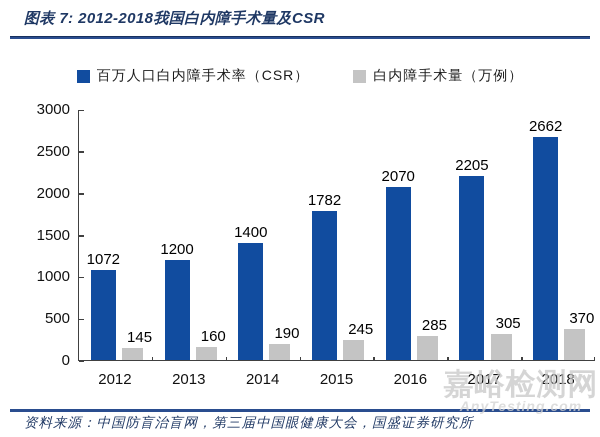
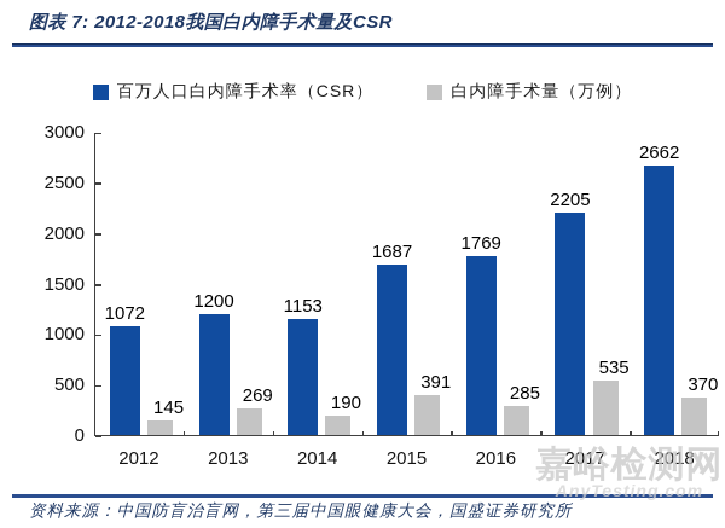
白内障手术量（万例）/2013: 160 -> 269
百万人口白内障手术率（CSR）/2014: 1400 -> 1153
百万人口白内障手术率（CSR）/2015: 1782 -> 1687
白内障手术量（万例）/2015: 245 -> 391
百万人口白内障手术率（CSR）/2016: 2070 -> 1769
白内障手术量（万例）/2017: 305 -> 535
